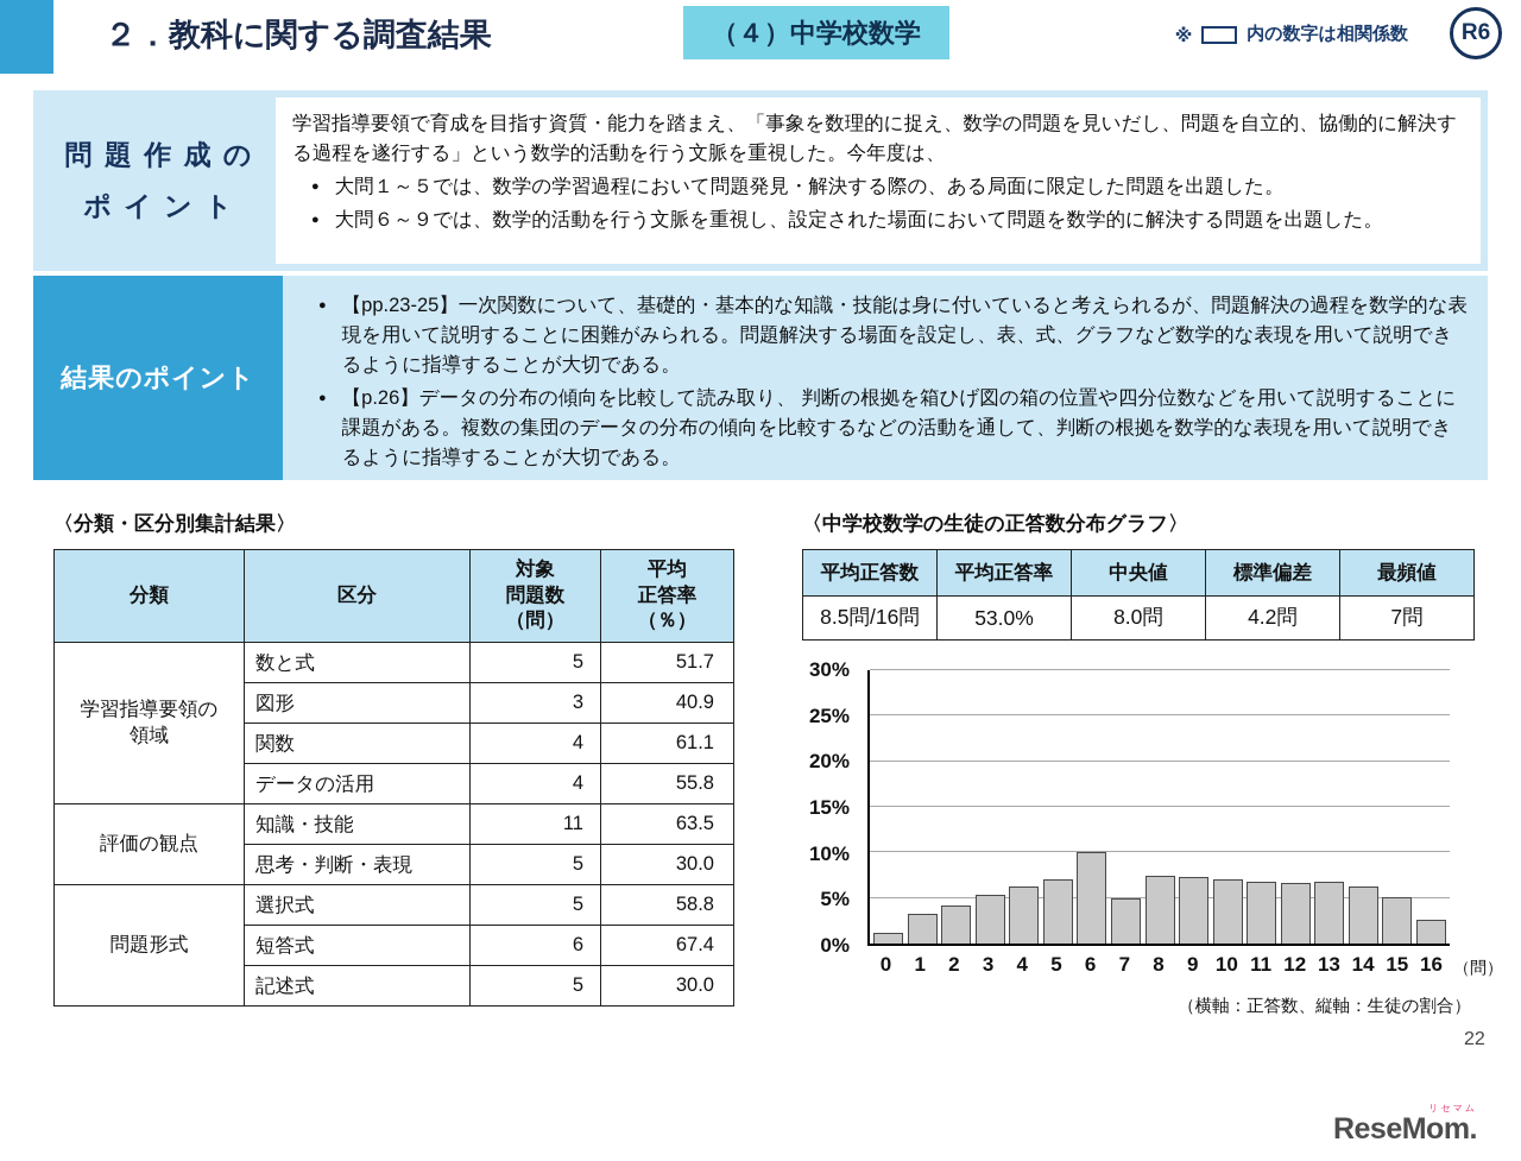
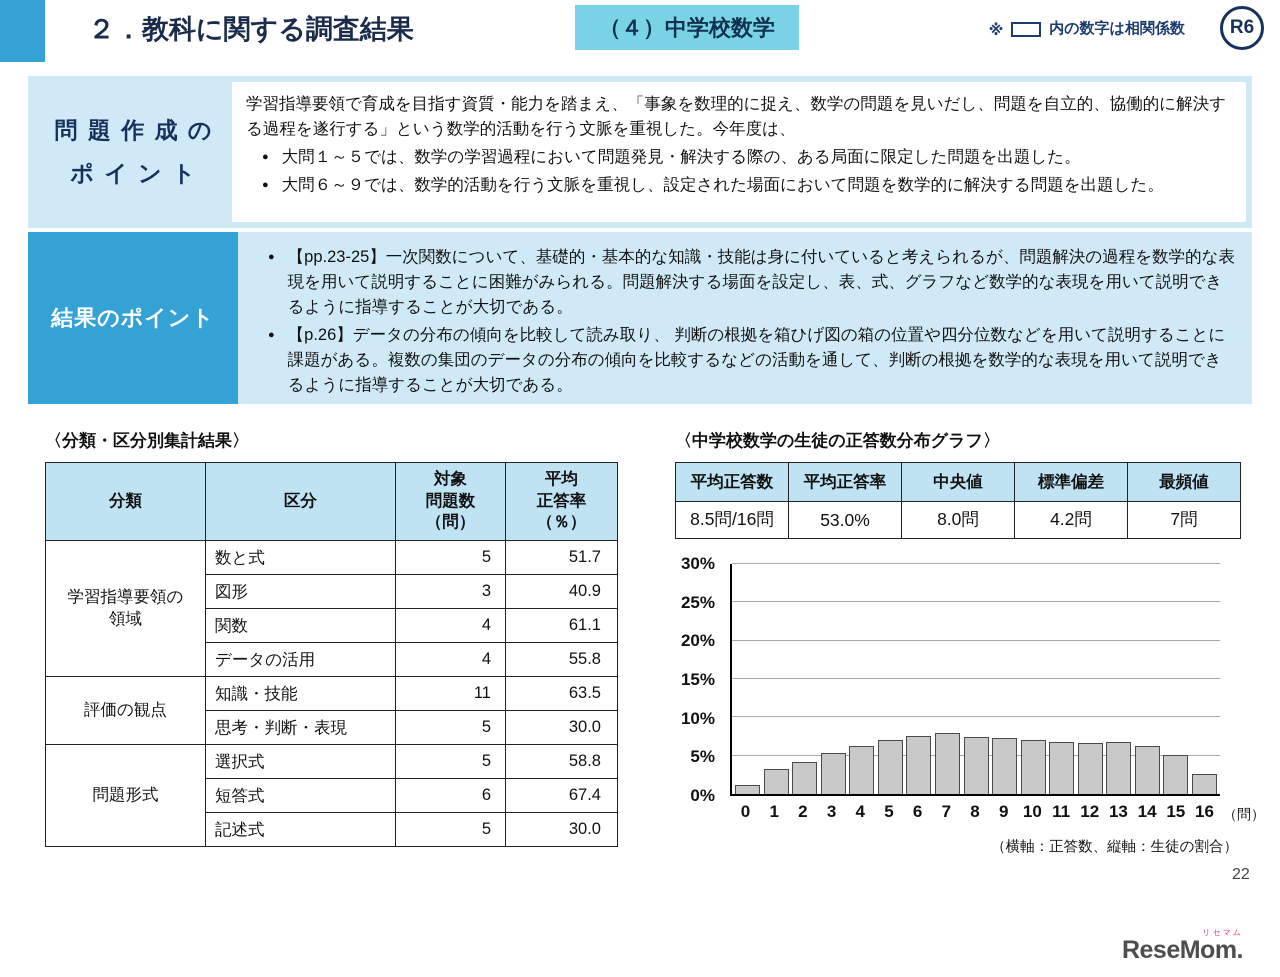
6: 10% -> 8%
7: 5% -> 8%
